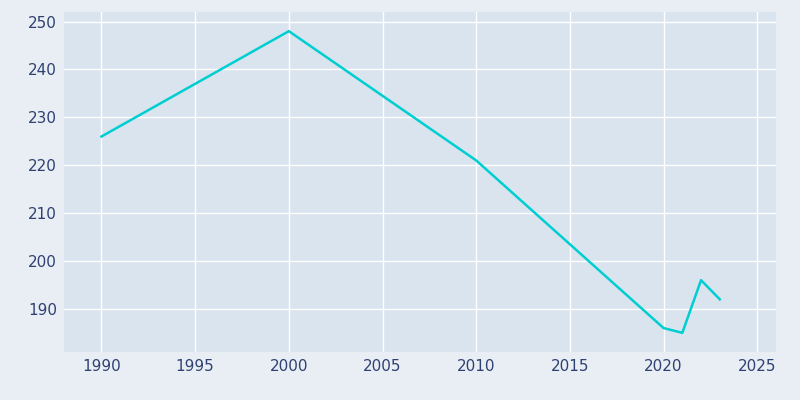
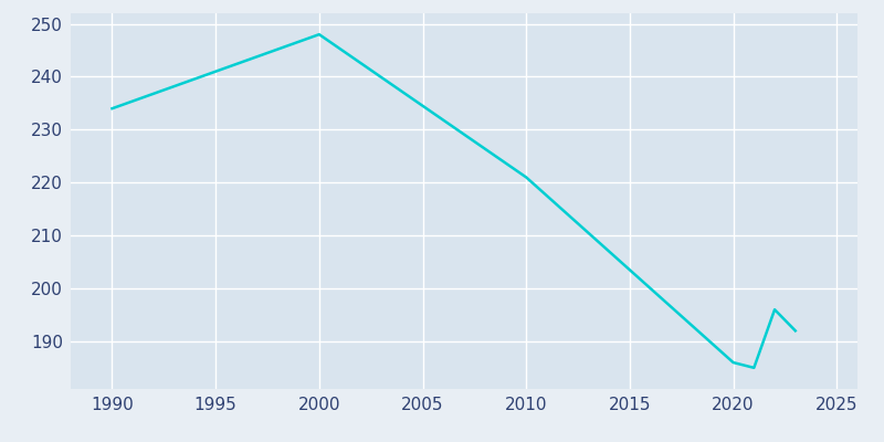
1990: 226 -> 234
